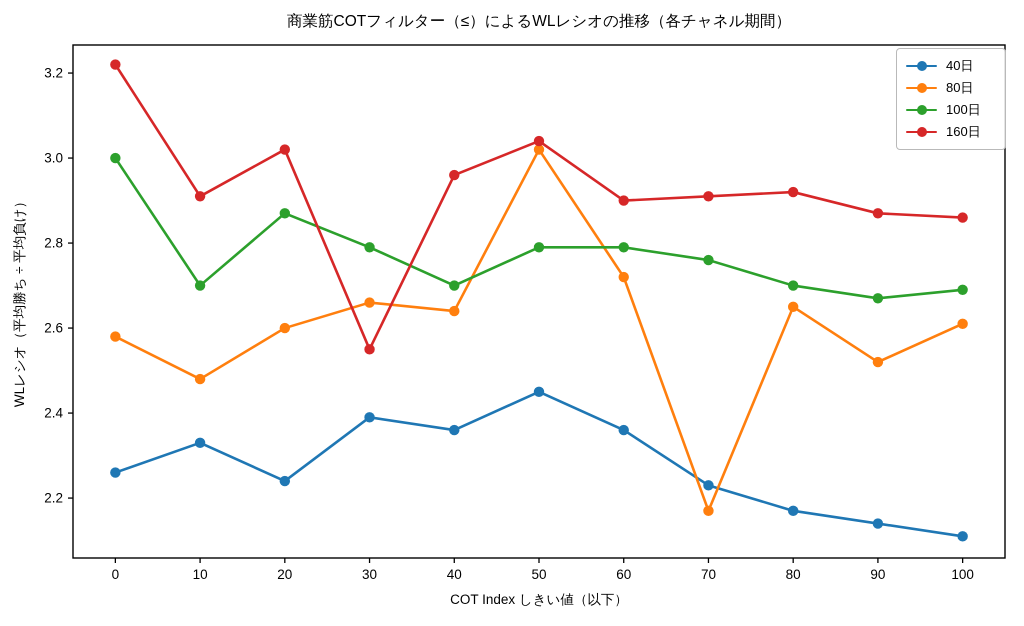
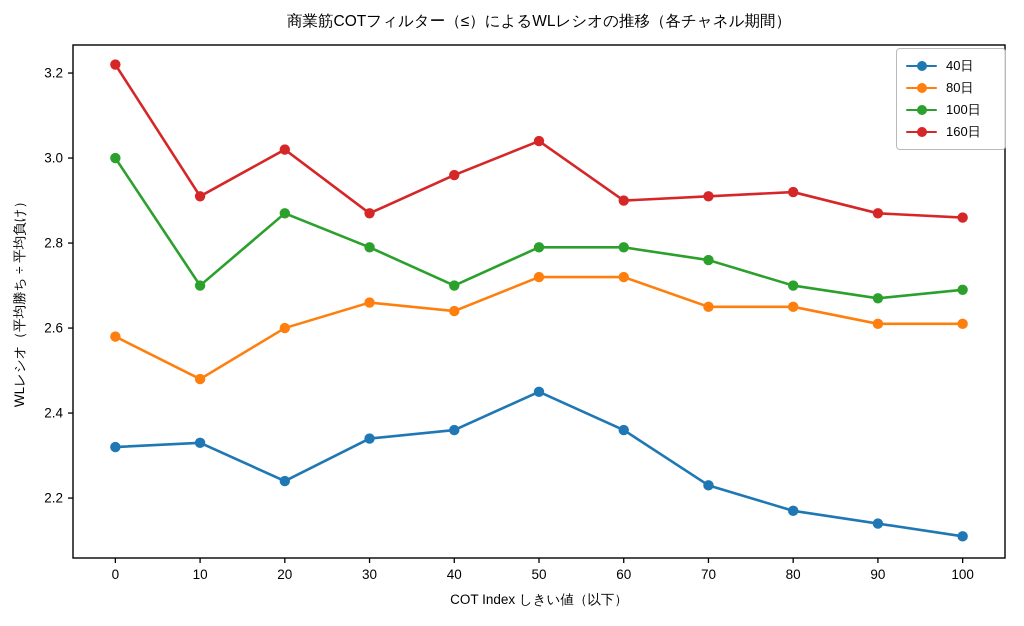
40日/0: 2.26 -> 2.32
40日/30: 2.39 -> 2.34
160日/30: 2.55 -> 2.87
80日/50: 3.02 -> 2.72
80日/70: 2.17 -> 2.65
80日/90: 2.52 -> 2.61
